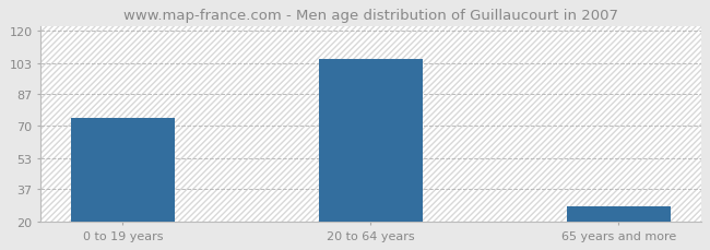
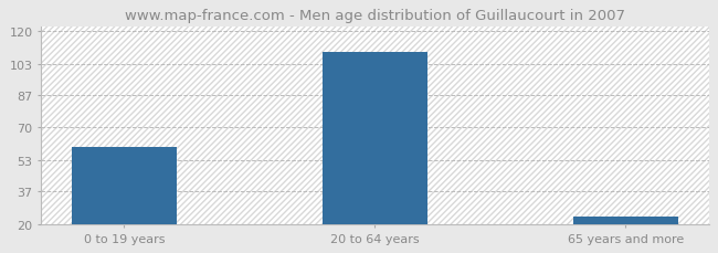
0 to 19 years: 74 -> 60
20 to 64 years: 105 -> 109
65 years and more: 28 -> 24
